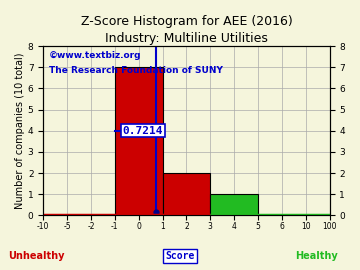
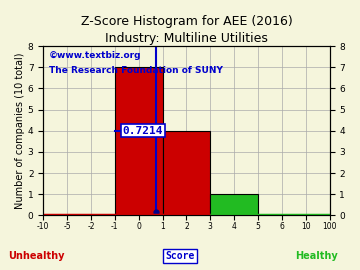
2: 2 -> 4
